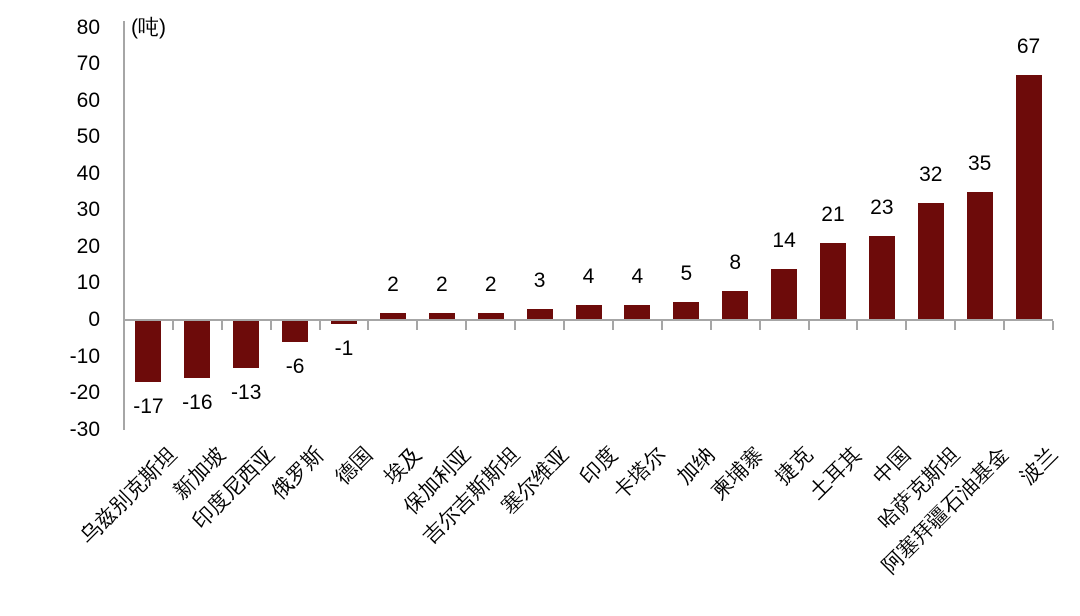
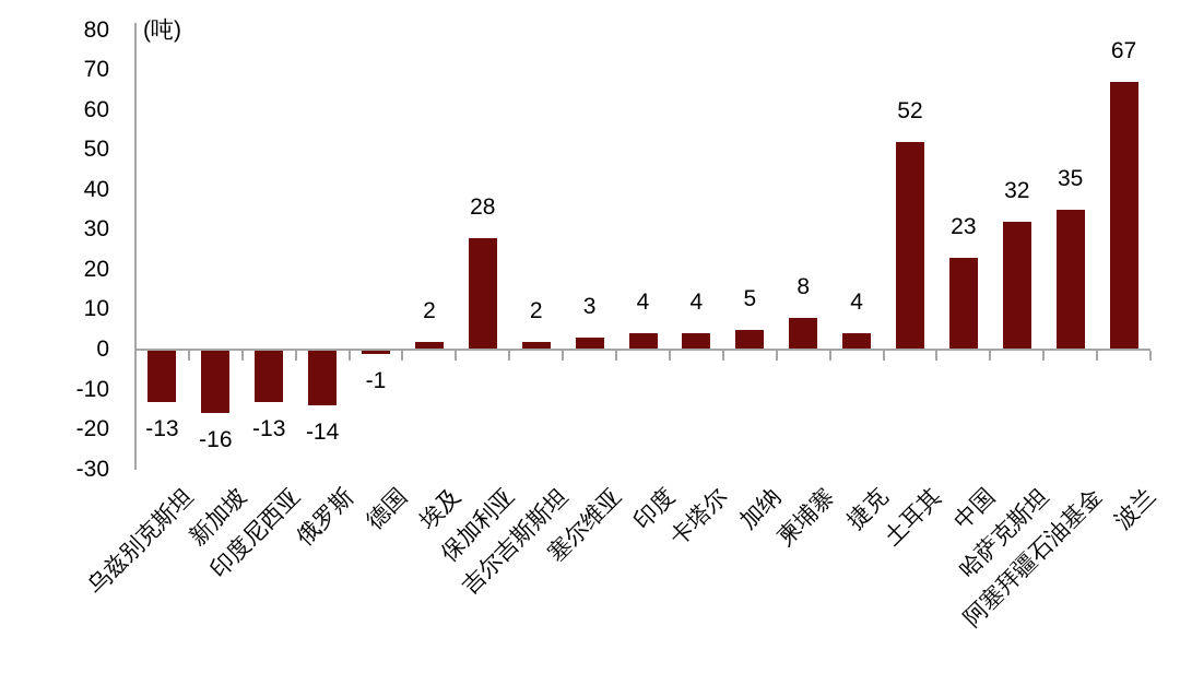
乌兹别克斯坦: -17 -> -13
俄罗斯: -6 -> -14
保加利亚: 2 -> 28
捷克: 14 -> 4
土耳其: 21 -> 52
